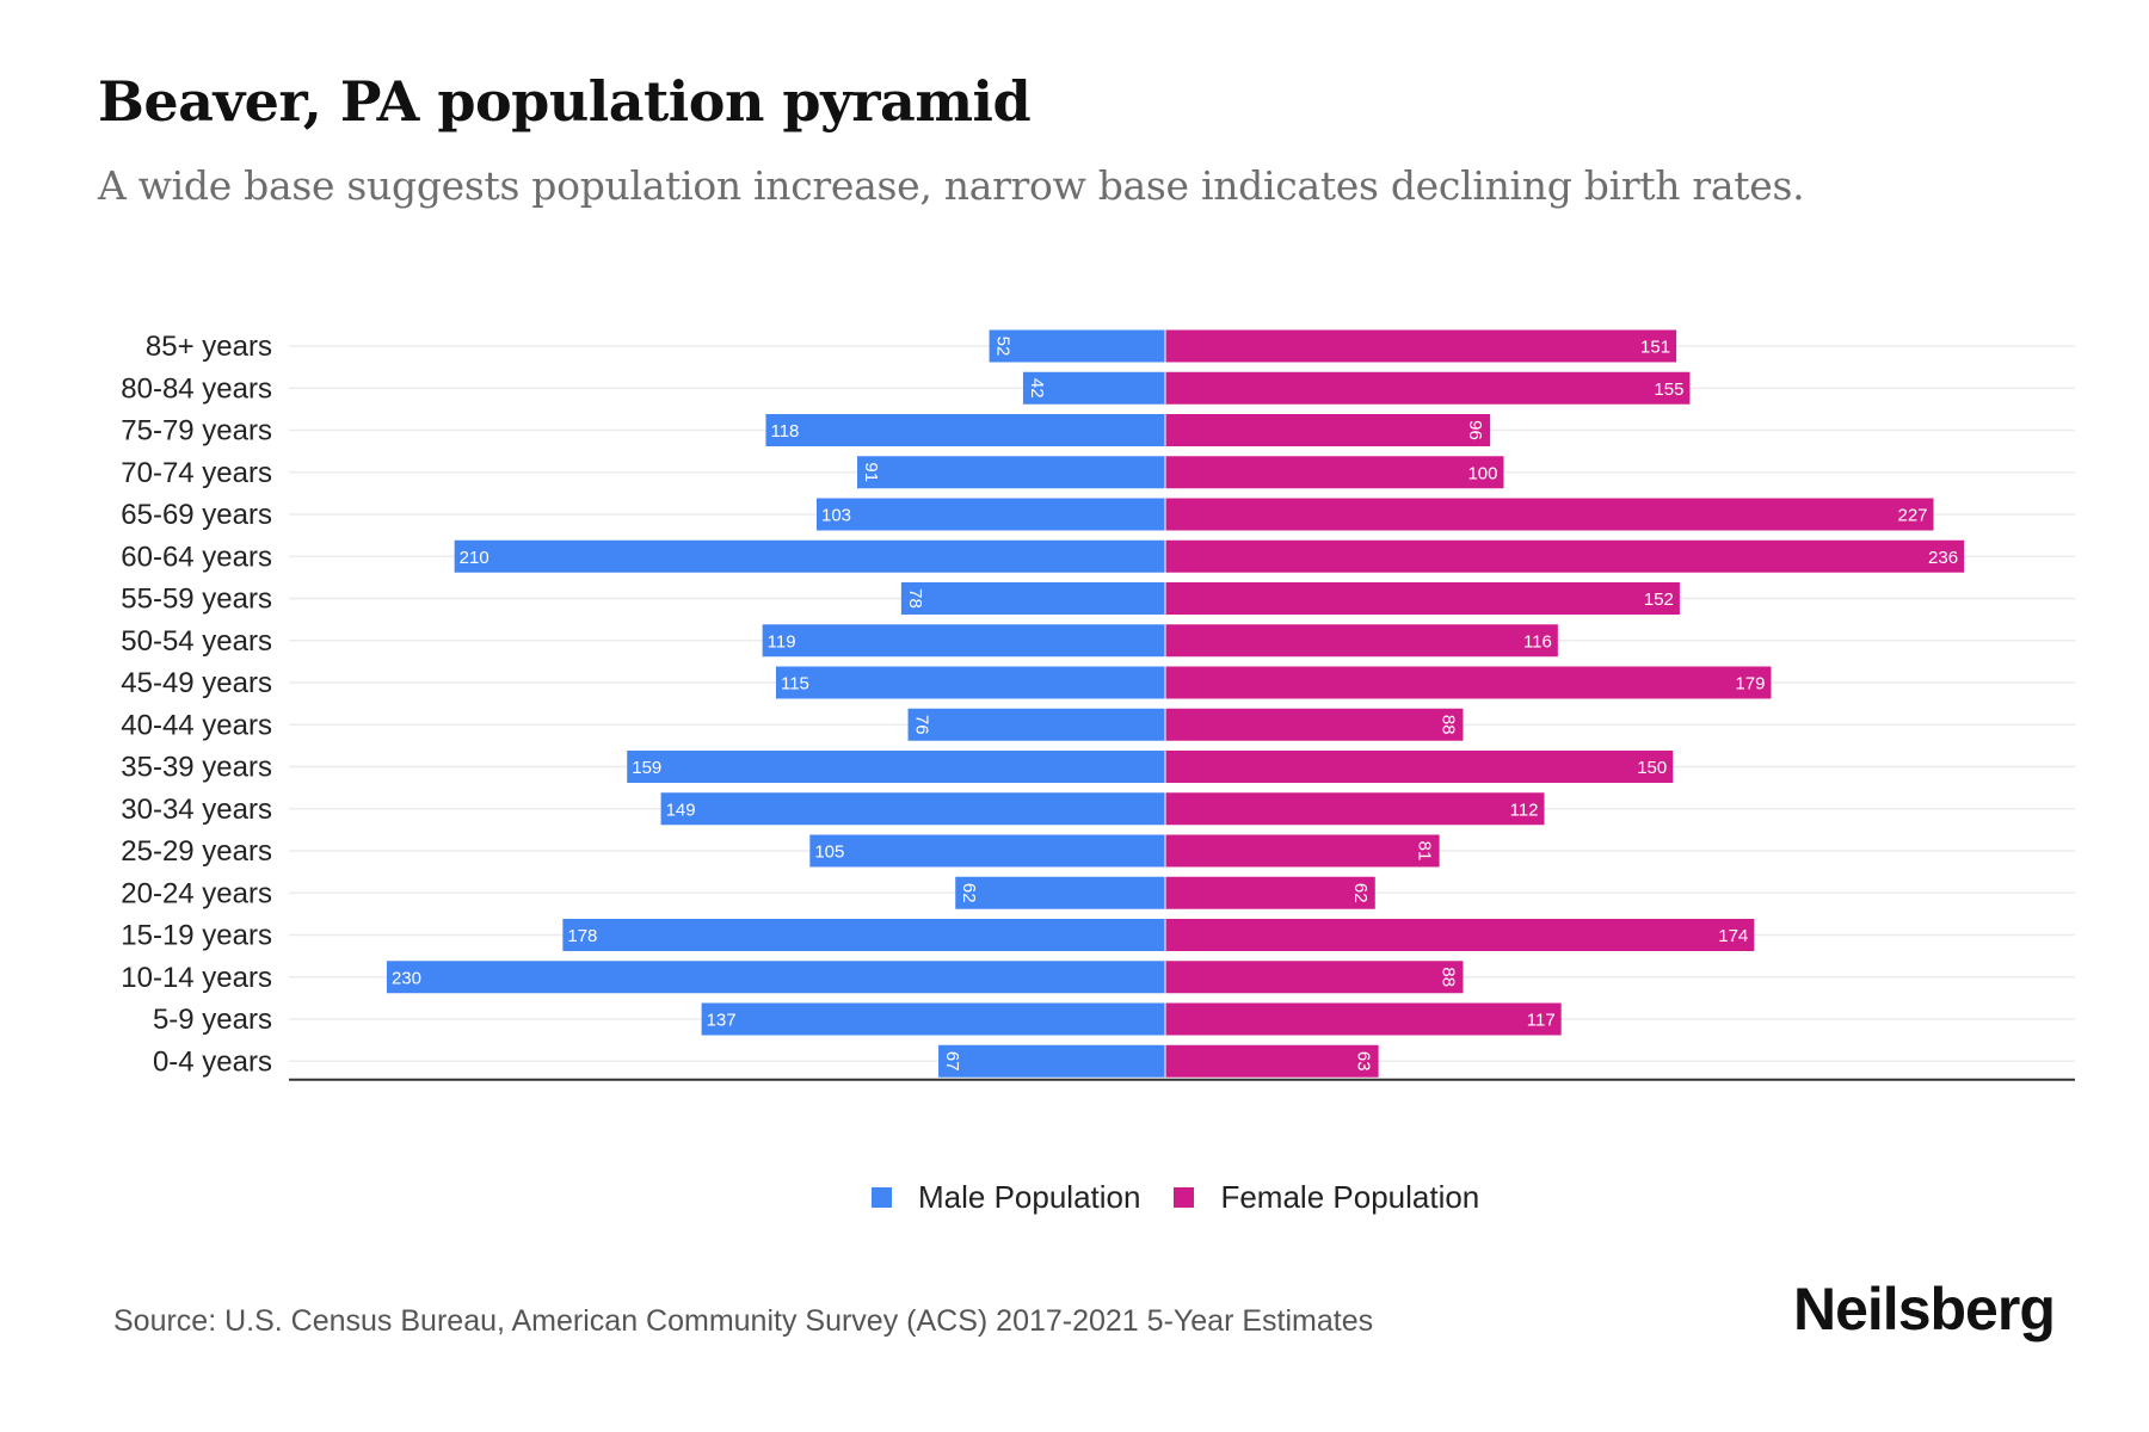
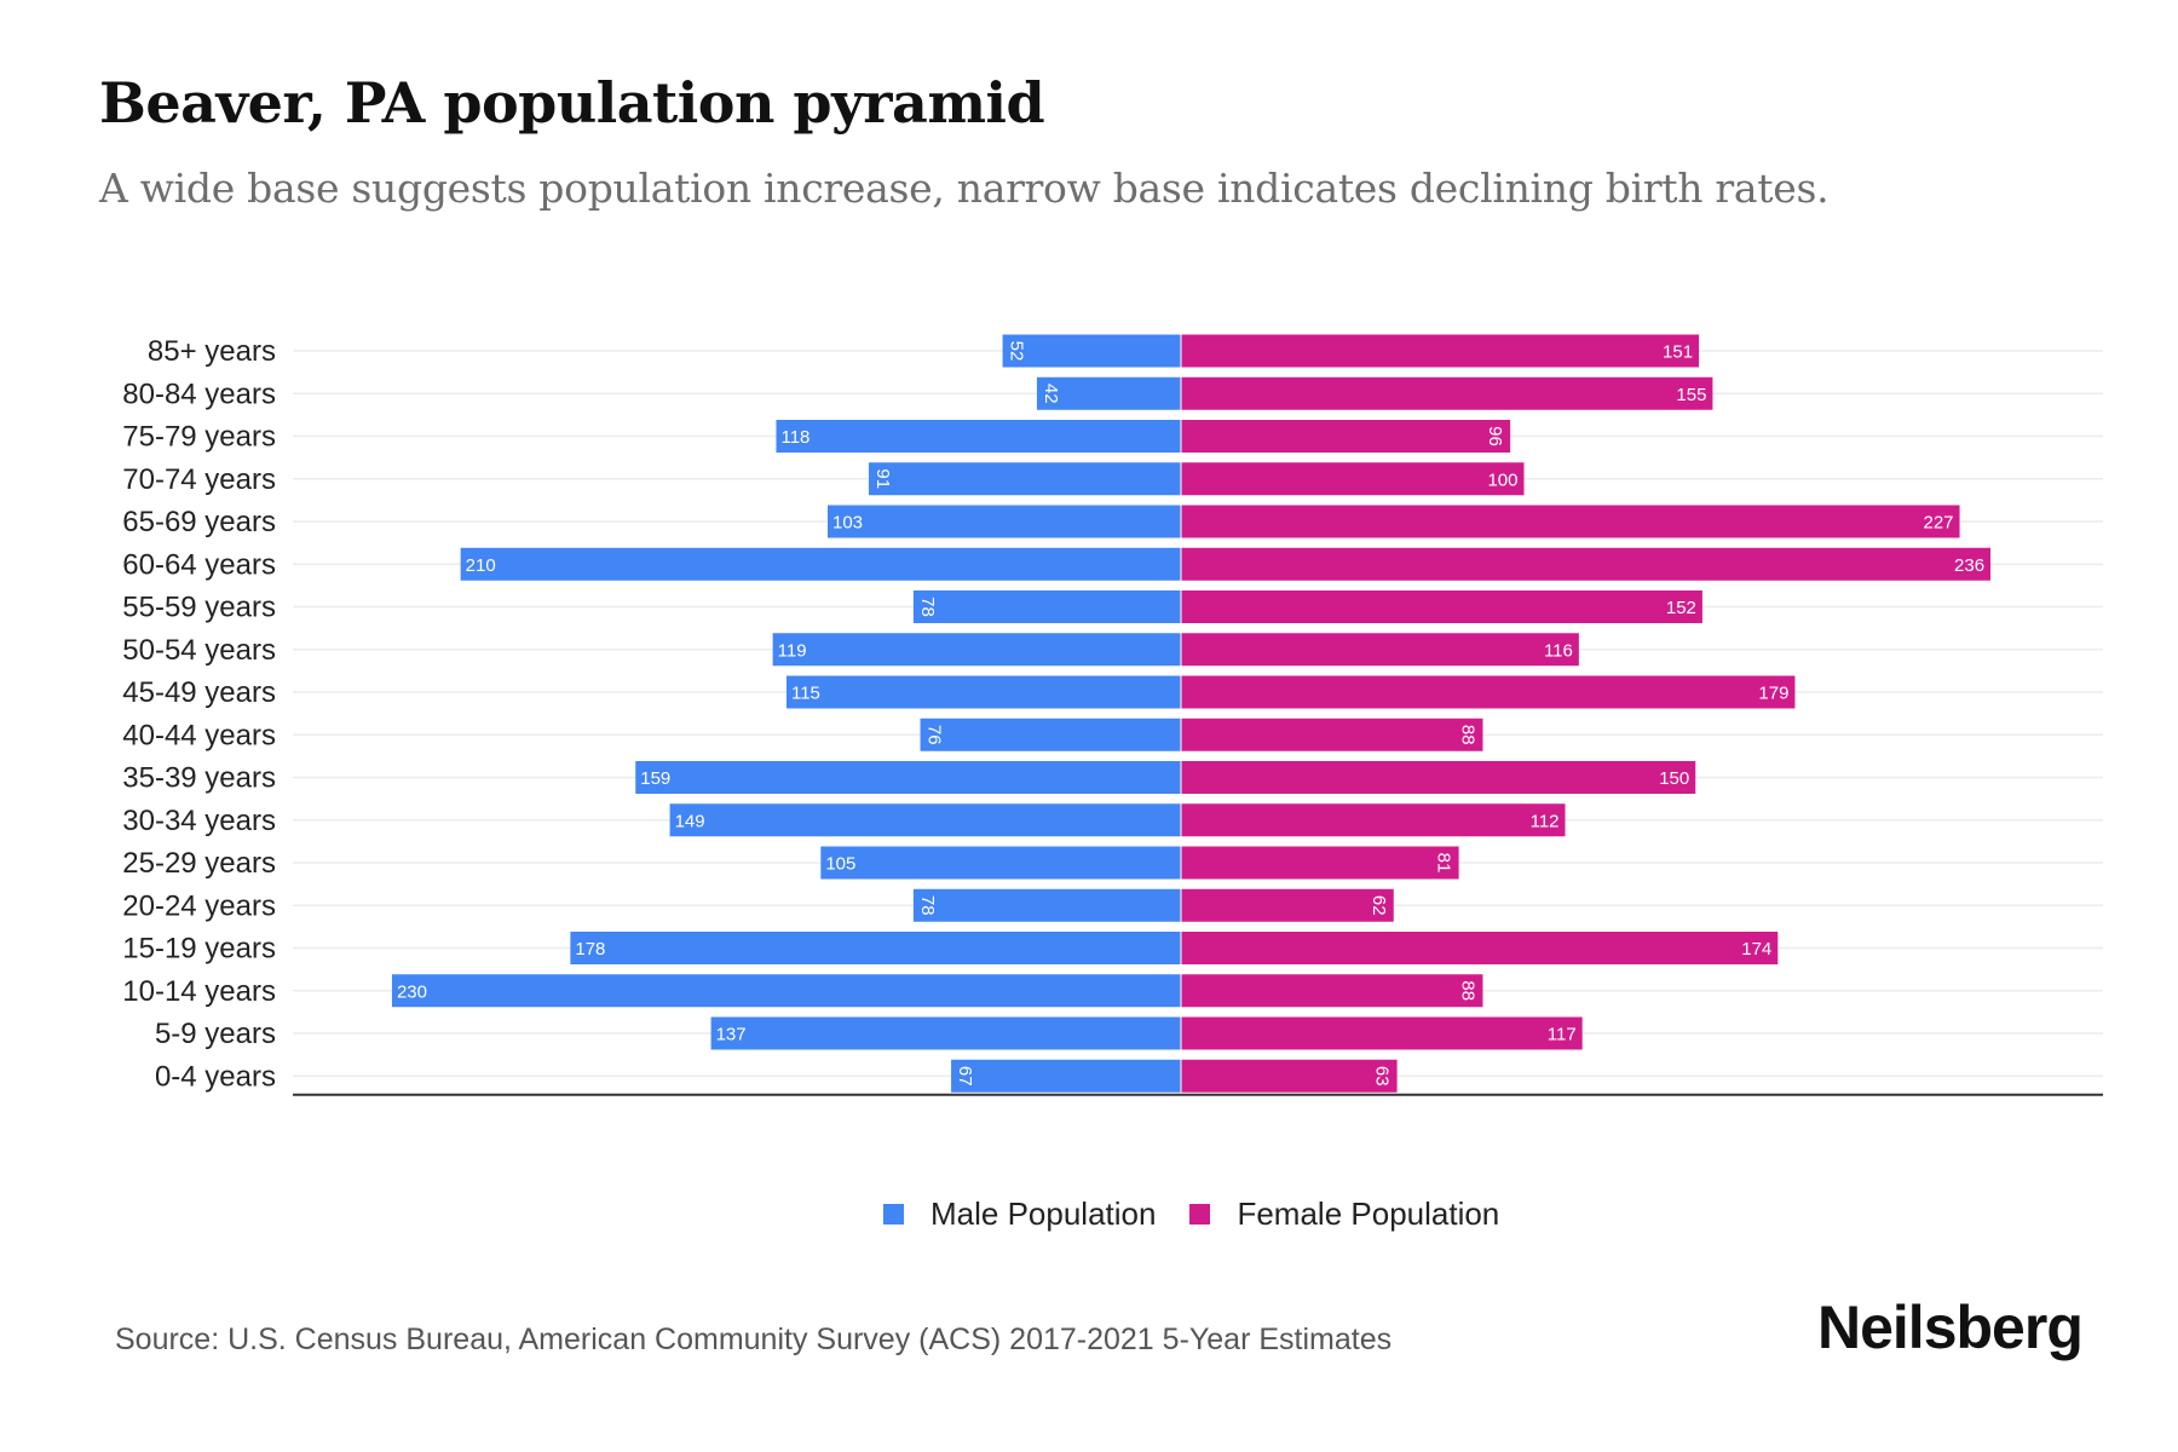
Male Population/20-24 years: 62 -> 78
